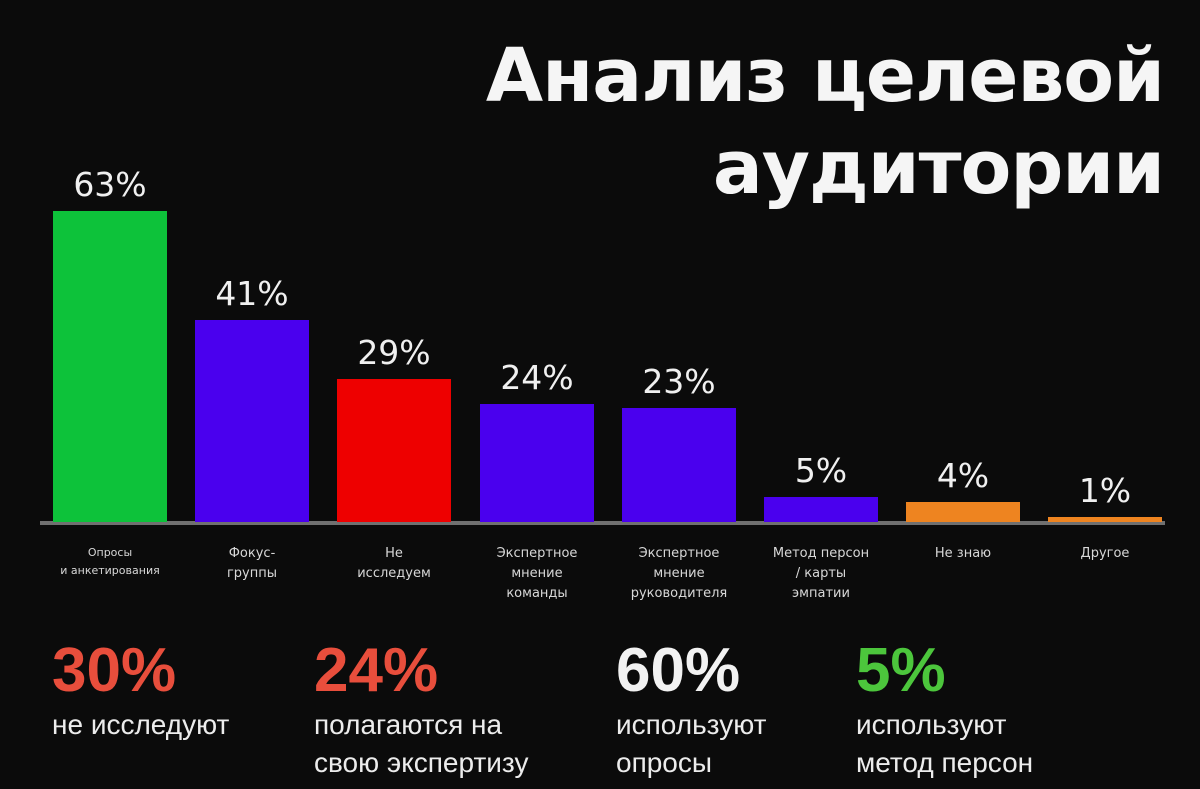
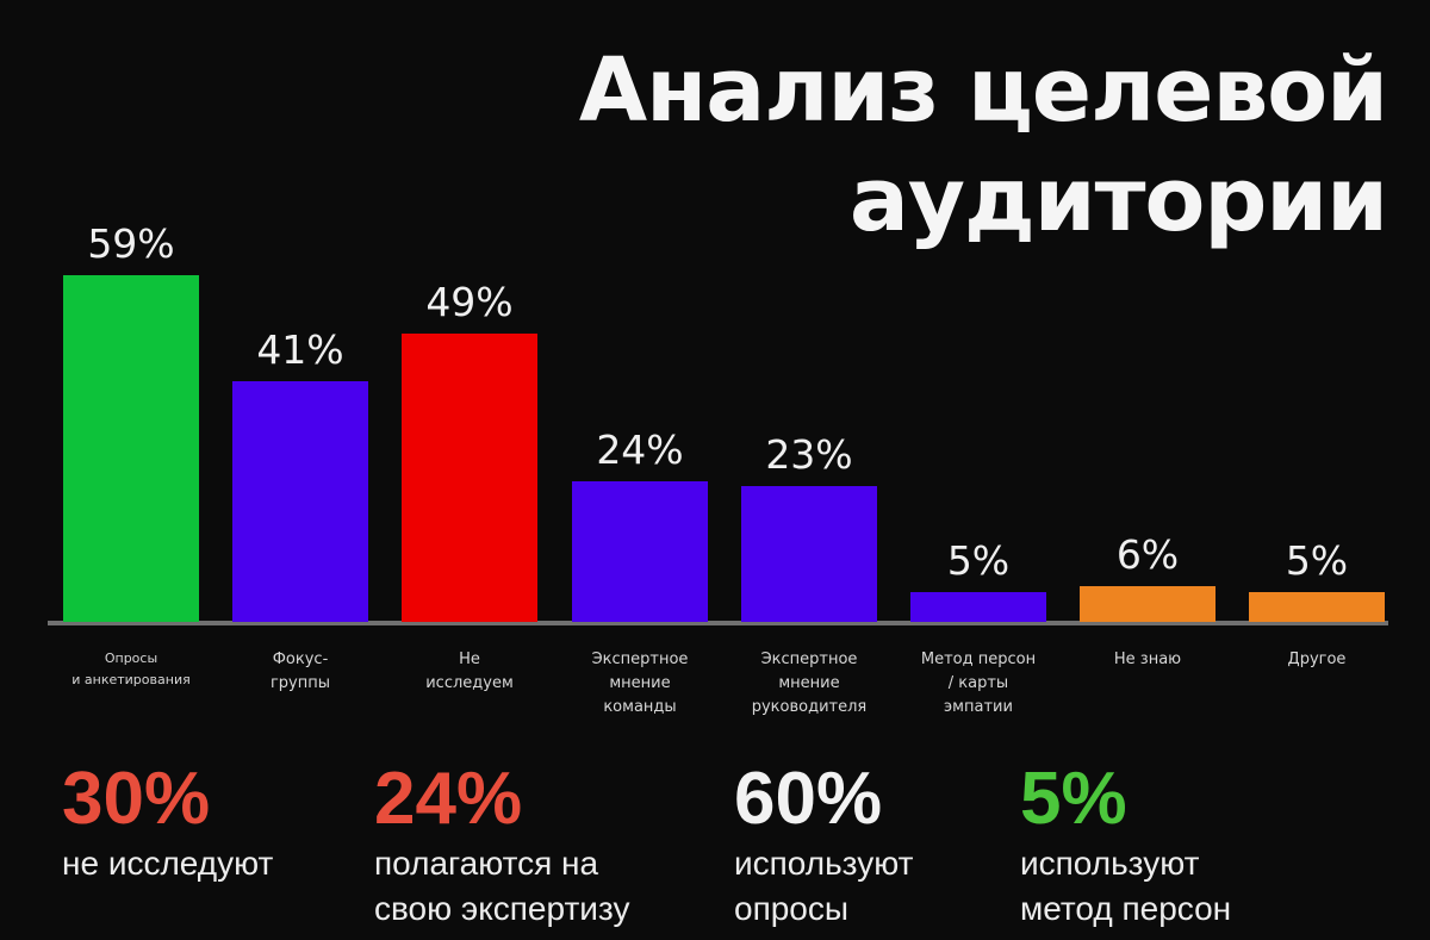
Опросы и анкетирования: 63% -> 59%
Не исследуем: 29% -> 49%
Не знаю: 4% -> 6%
Другое: 1% -> 5%
